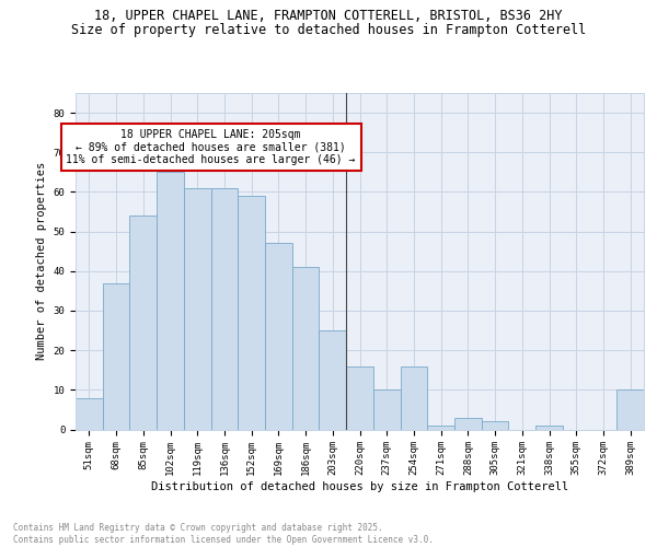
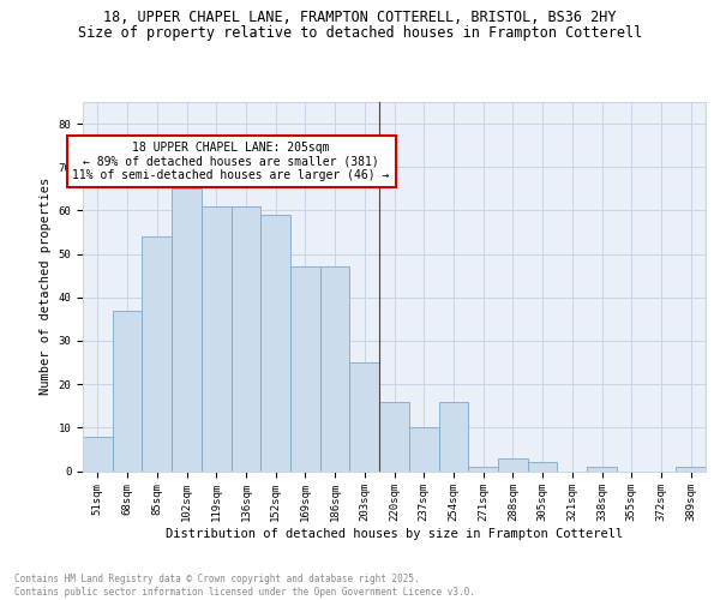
186sqm: 41 -> 47
389sqm: 10 -> 1
